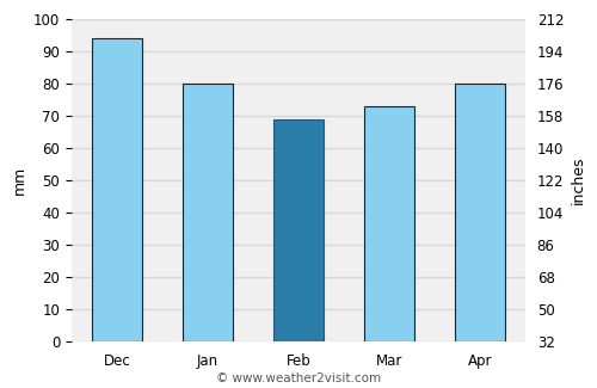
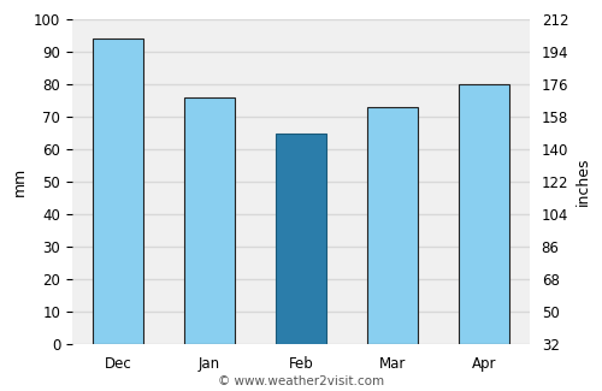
Jan: 80 -> 76
Feb: 69 -> 65
